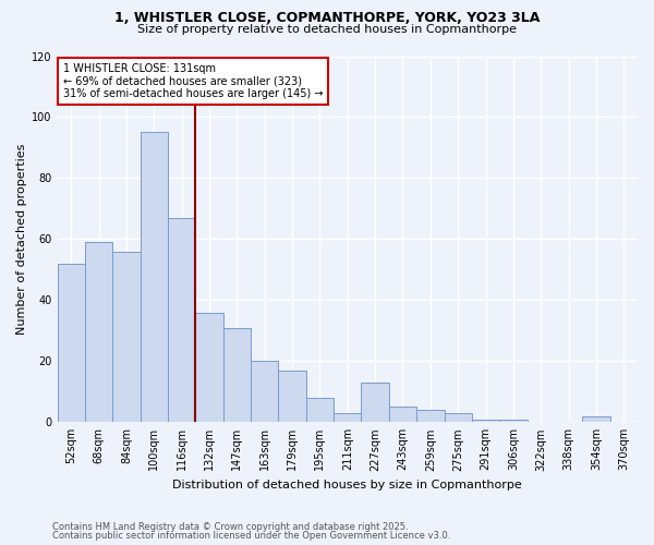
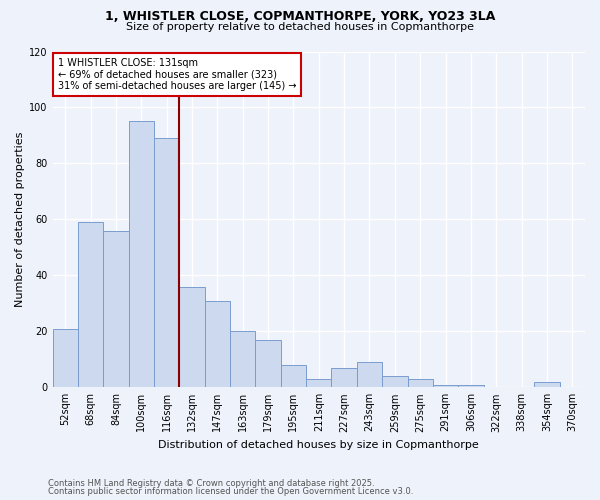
52sqm: 52 -> 21
116sqm: 67 -> 89
227sqm: 13 -> 7
243sqm: 5 -> 9
